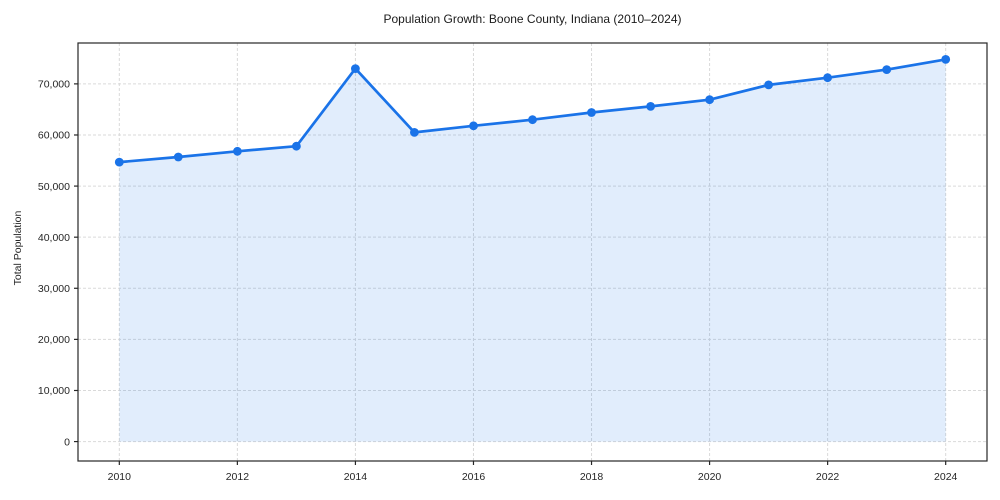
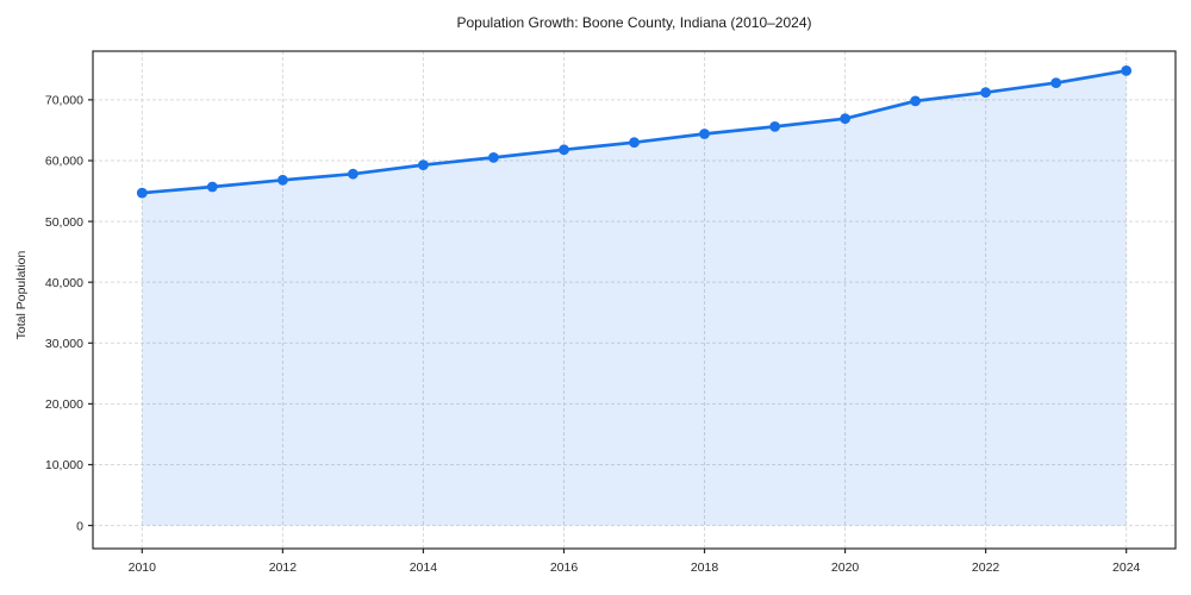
2014: 73000 -> 59000
